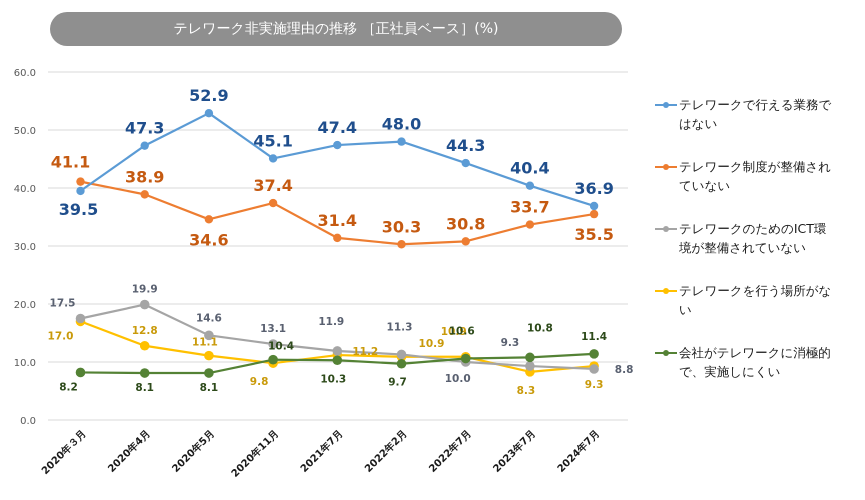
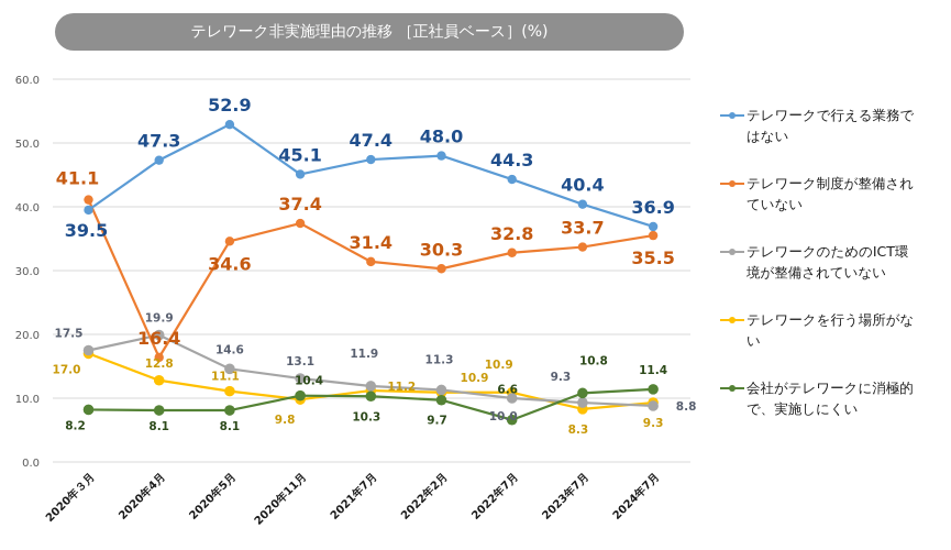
テレワーク制度が整備されていない/2020年4月: 38.9 -> 16.4
テレワーク制度が整備されていない/2022年7月: 30.8 -> 32.8
会社がテレワークに消極的で、実施しにくい/2022年7月: 10.6 -> 6.6
